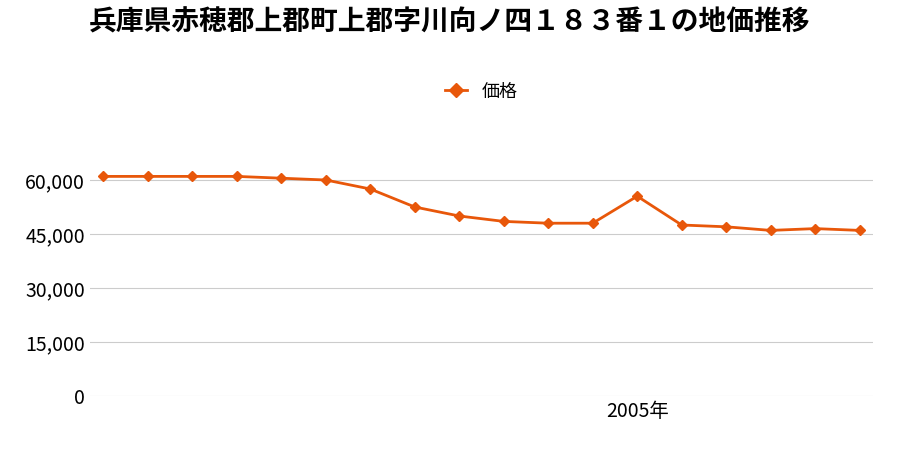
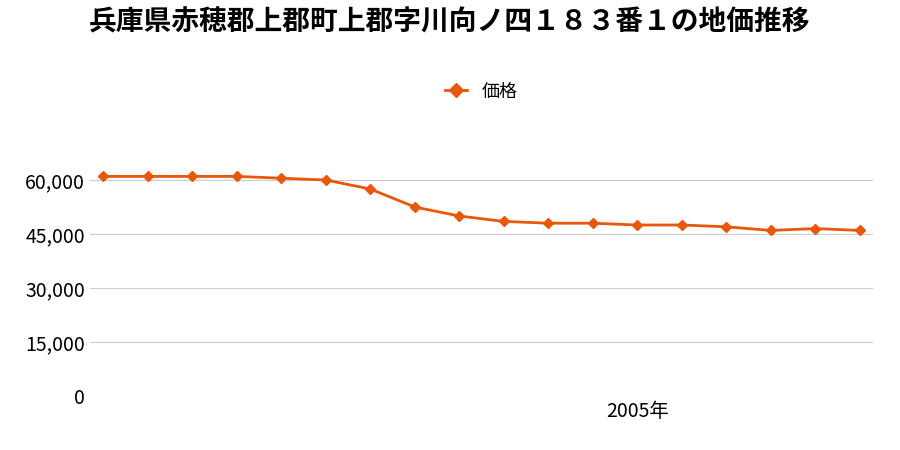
2005年: 55,500 -> 47,500
